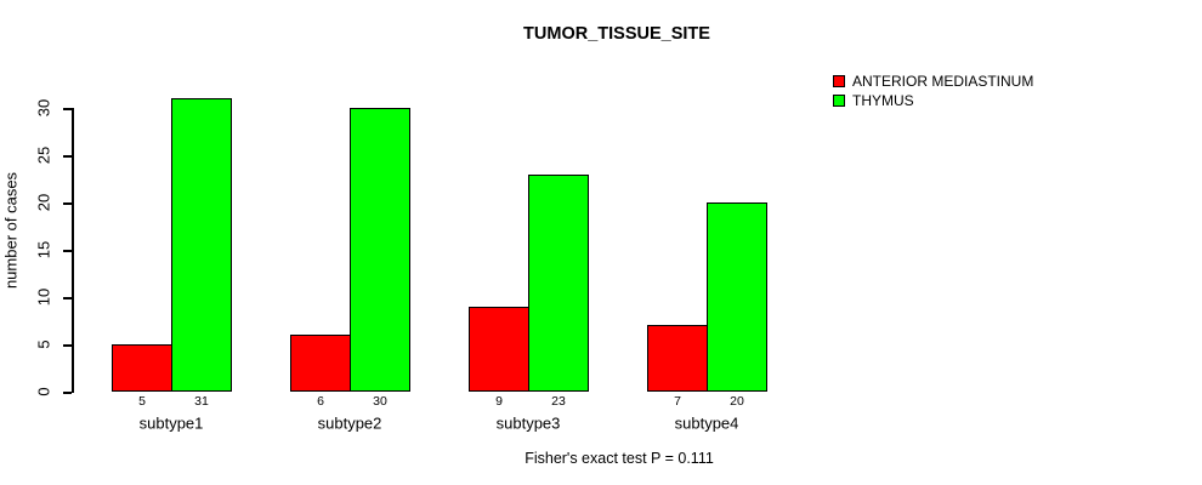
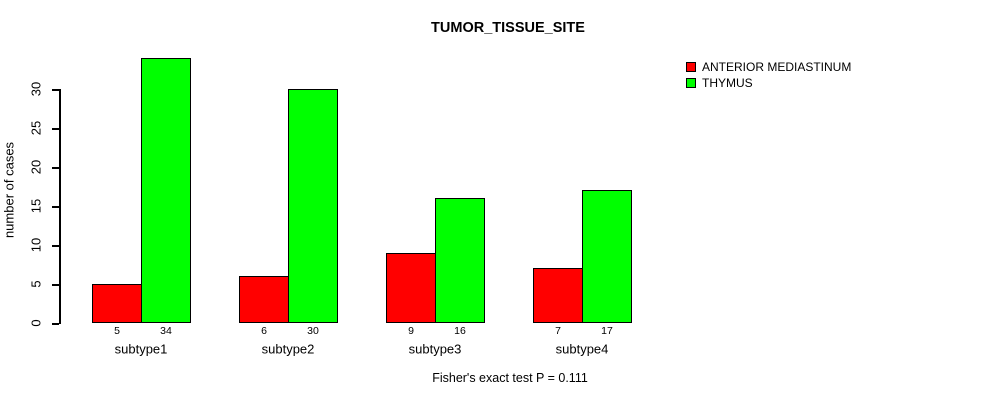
THYMUS/subtype1: 31 -> 34
THYMUS/subtype3: 23 -> 16
THYMUS/subtype4: 20 -> 17
